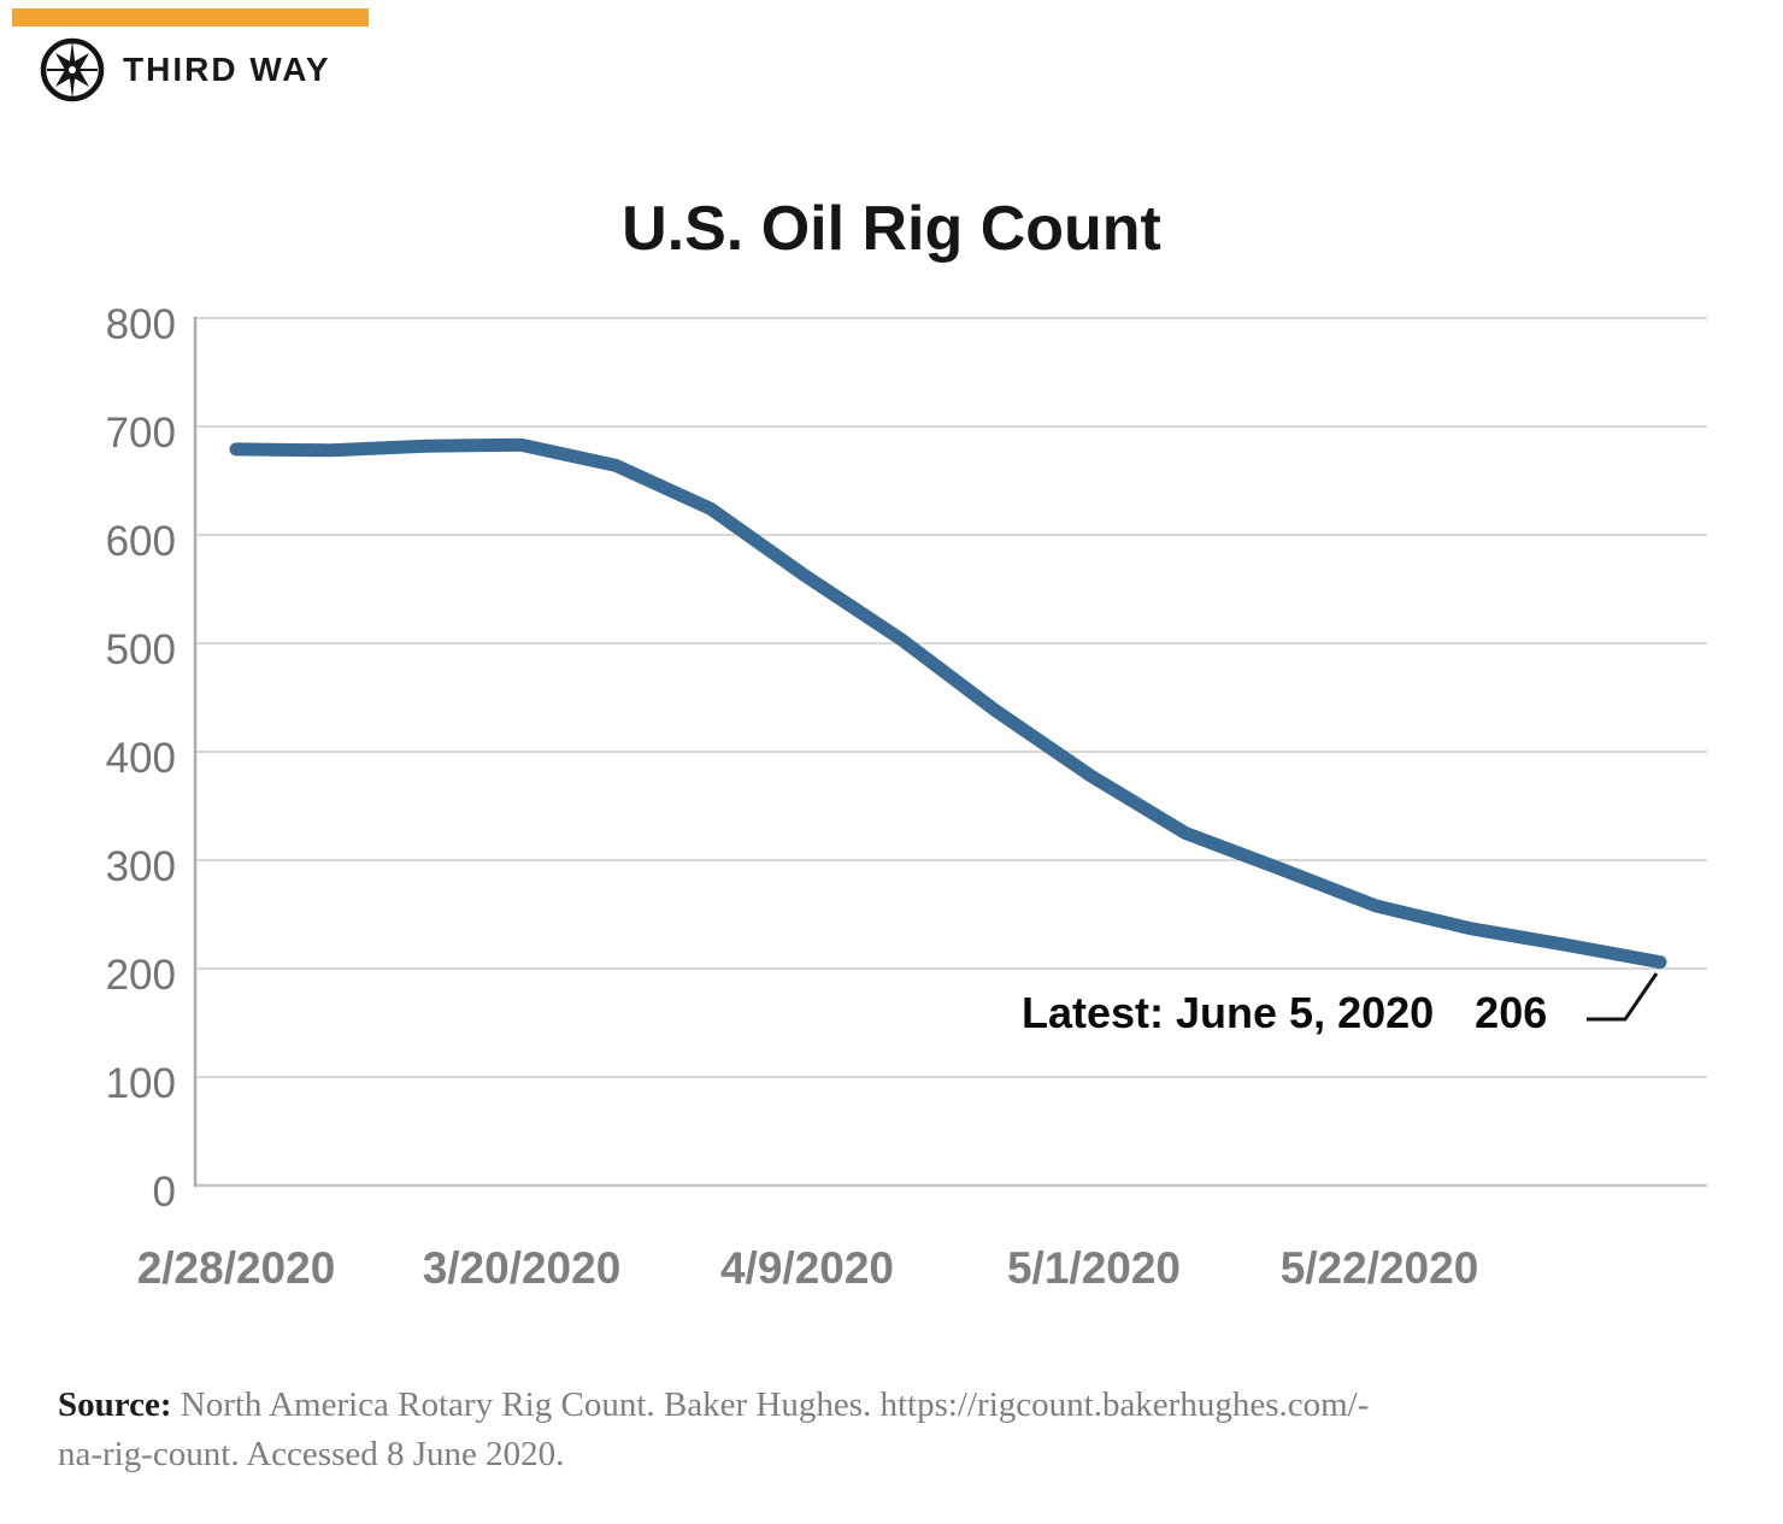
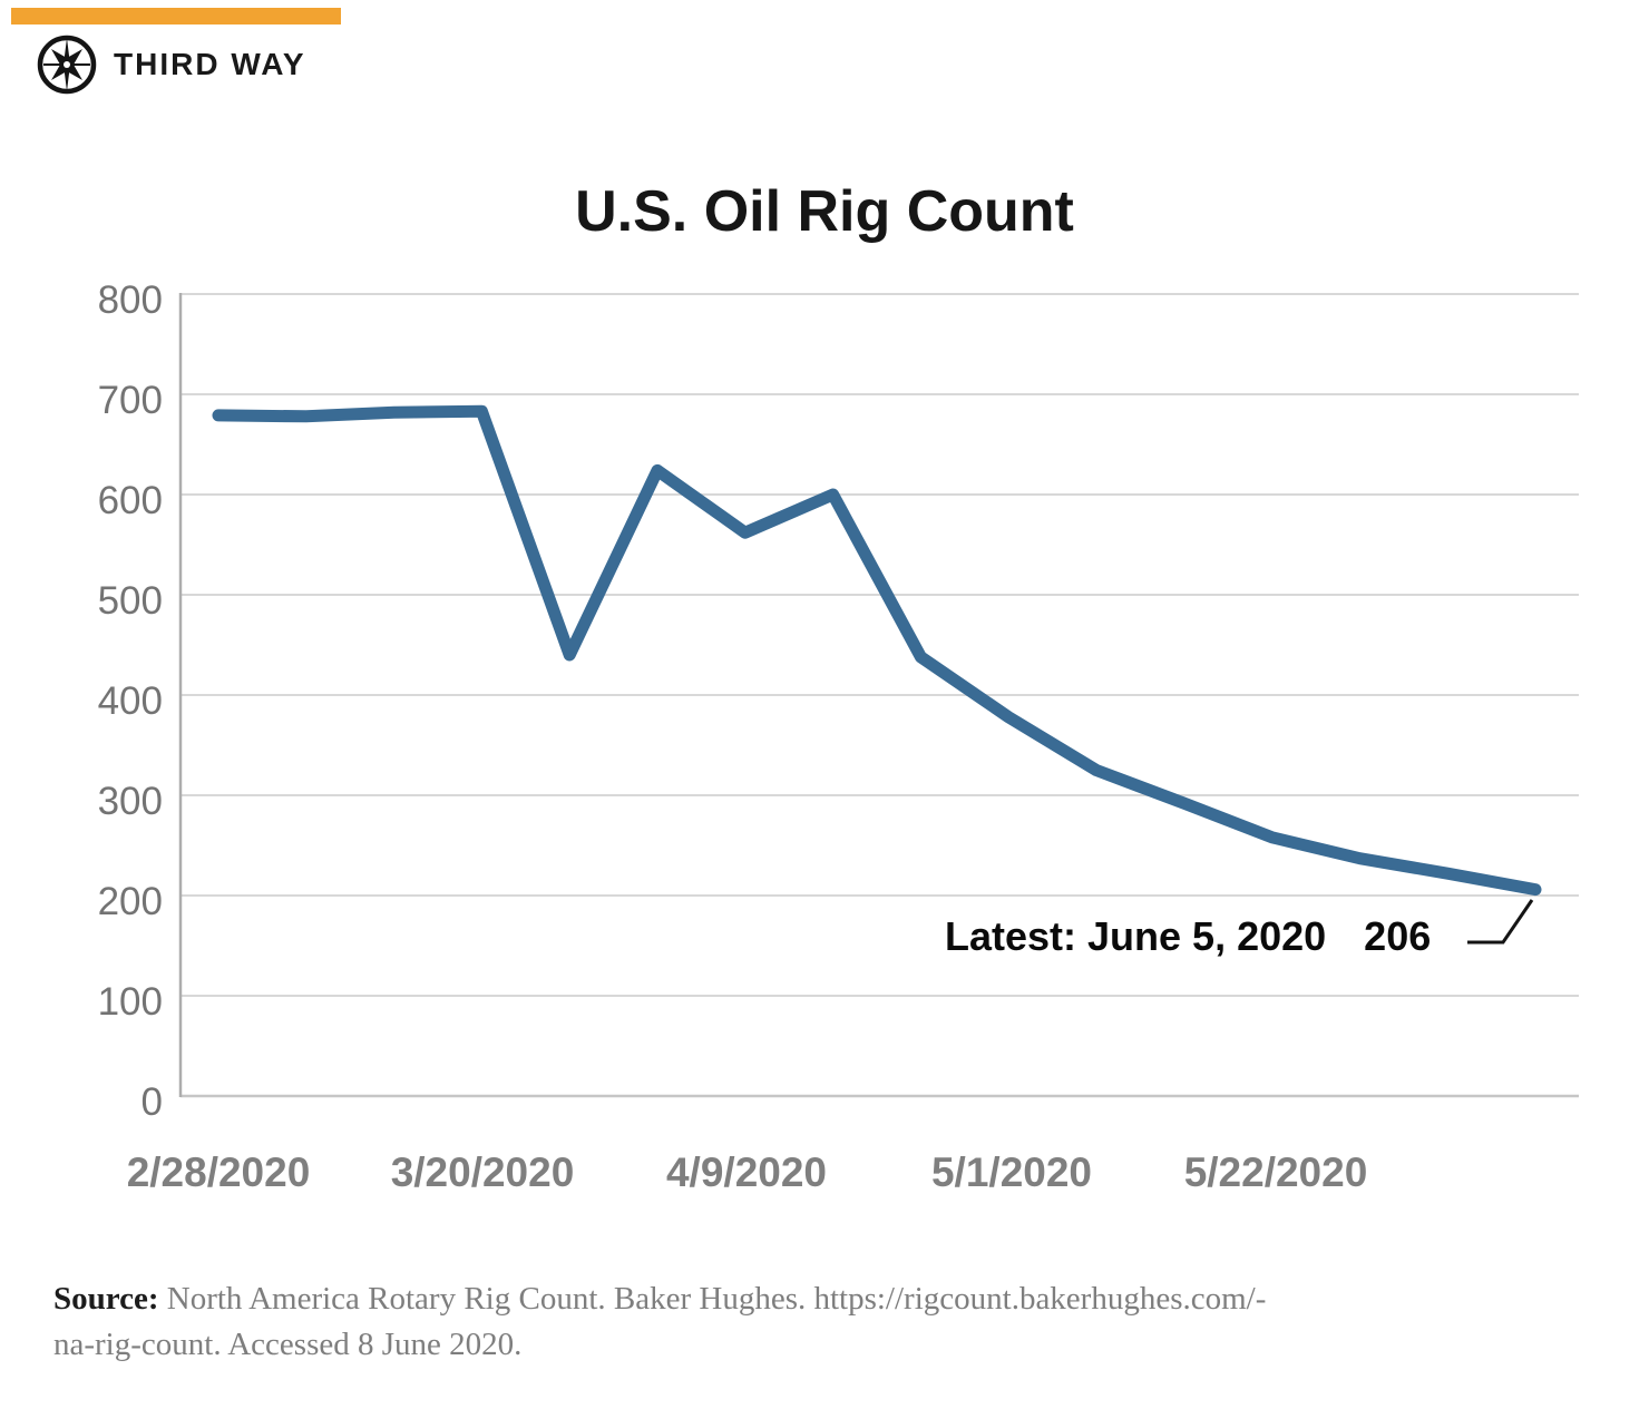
3/20/2020: 660 -> 440
4/9/2020: 500 -> 600
